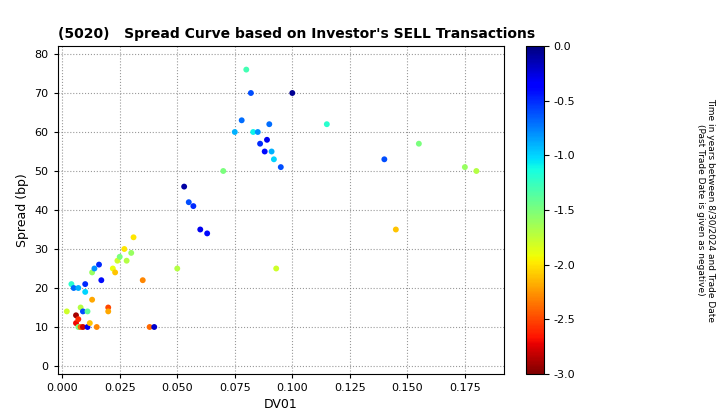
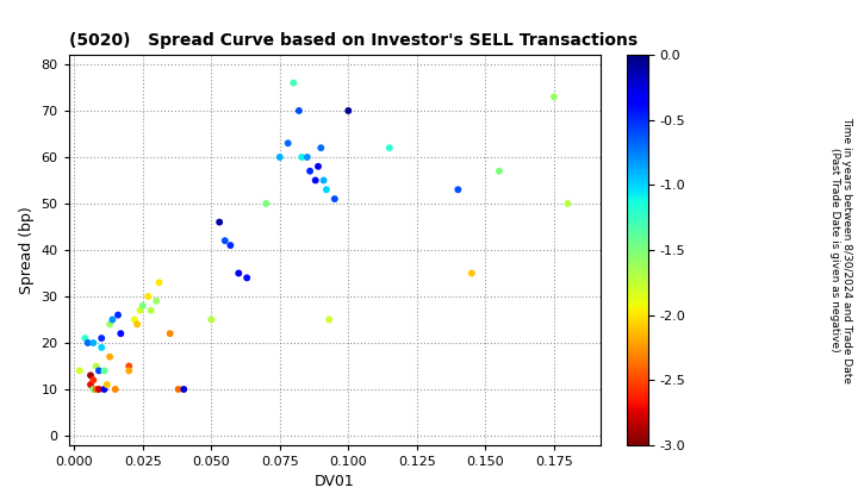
0.175: 51 -> 73
